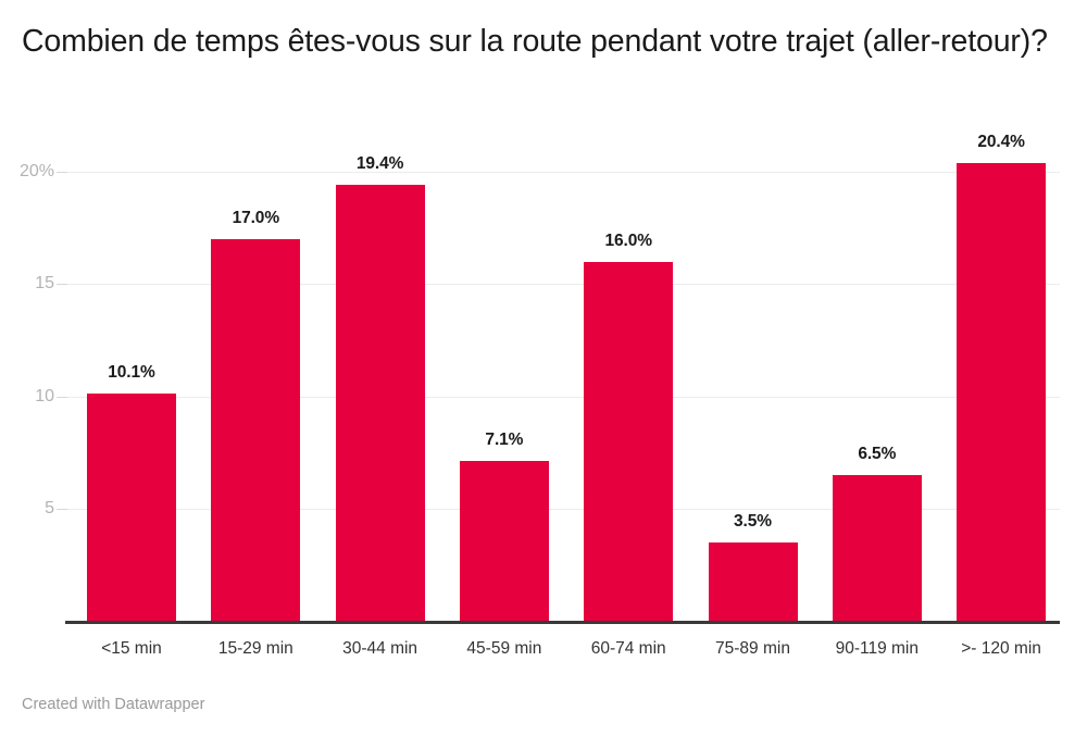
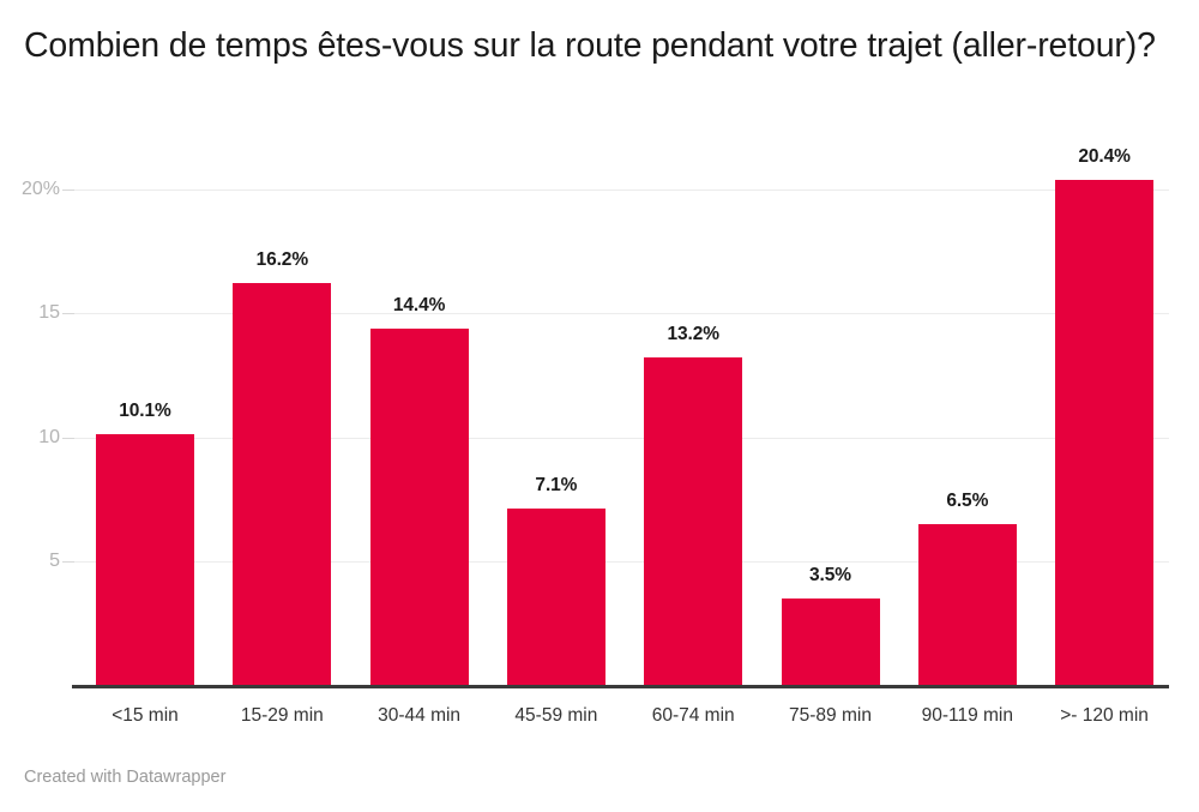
15-29 min: 17.0% -> 16.2%
30-44 min: 19.4% -> 14.4%
60-74 min: 16.0% -> 13.2%
